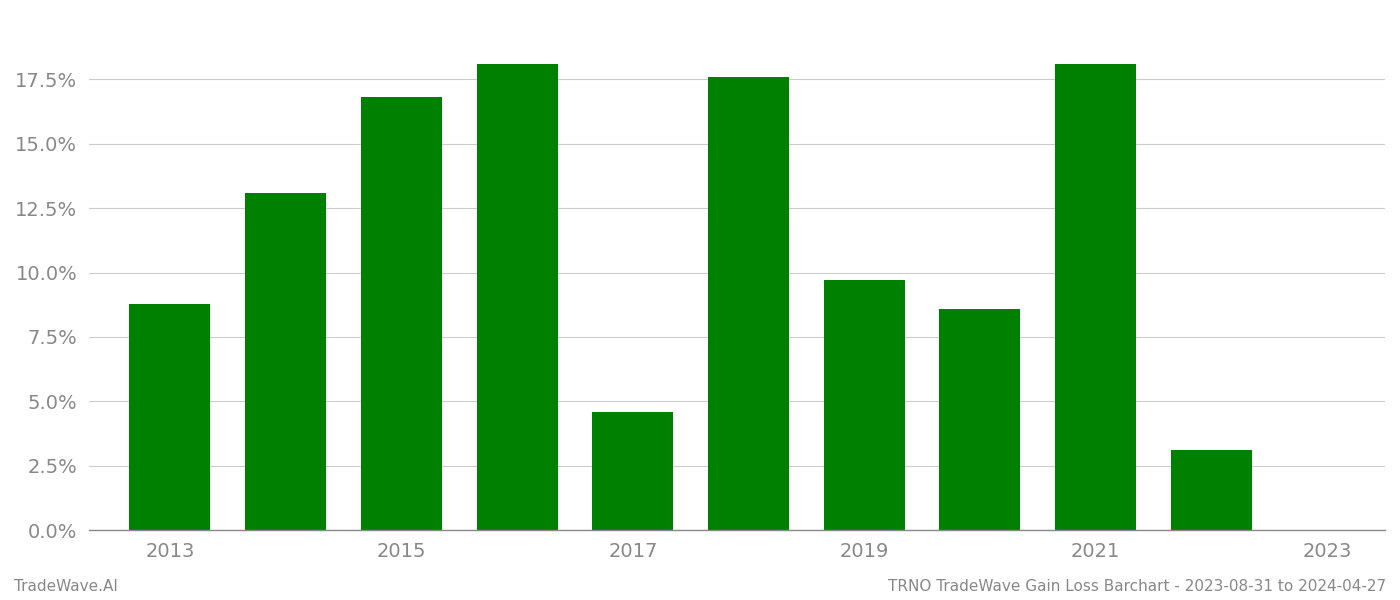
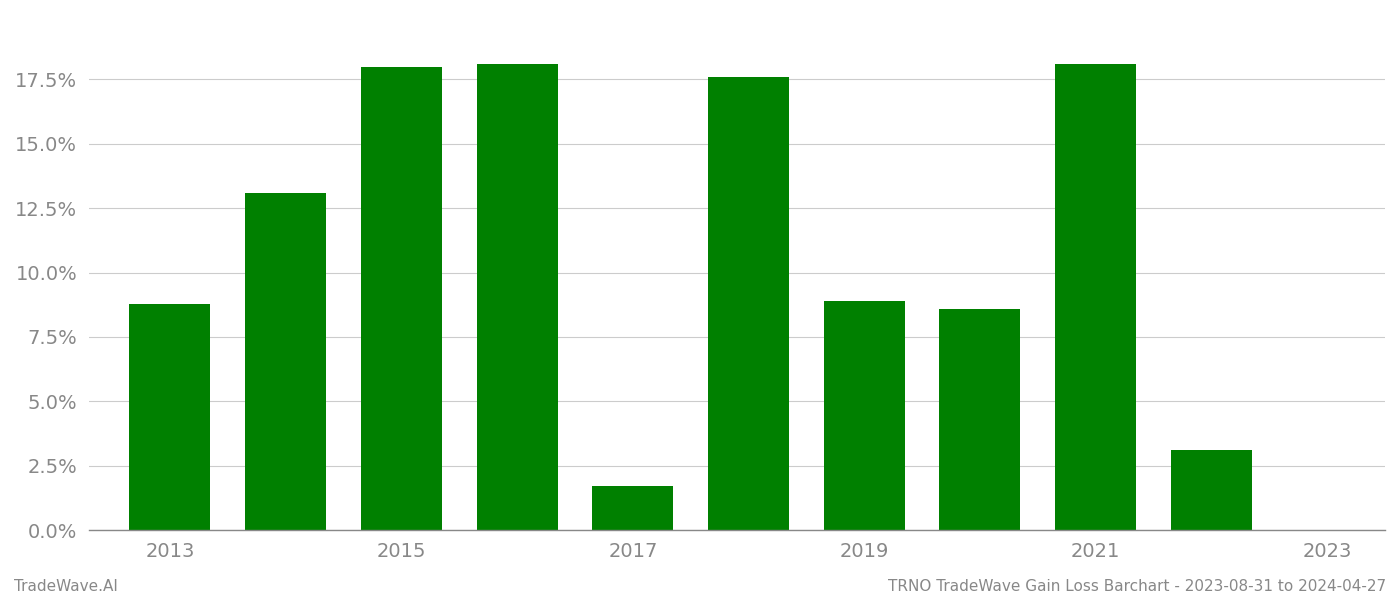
2015: 16.8% -> 18.0%
2017: 4.6% -> 1.7%
2019: 9.7% -> 8.9%
